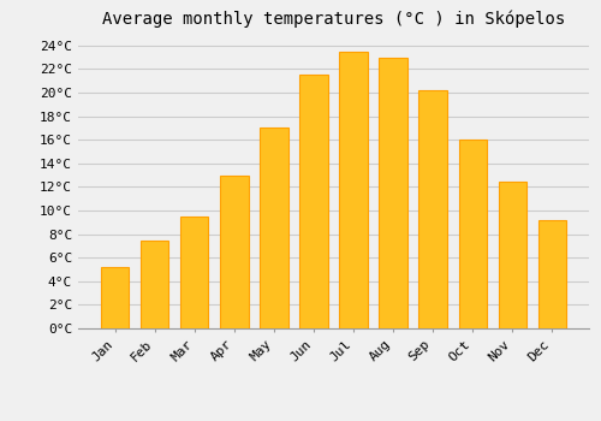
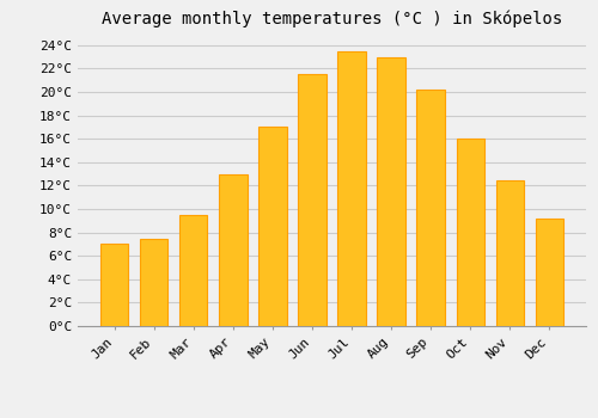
Jan: 5.2°C -> 7.0°C
